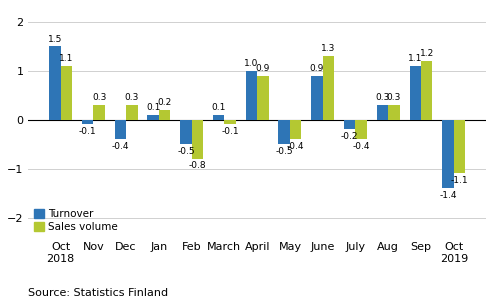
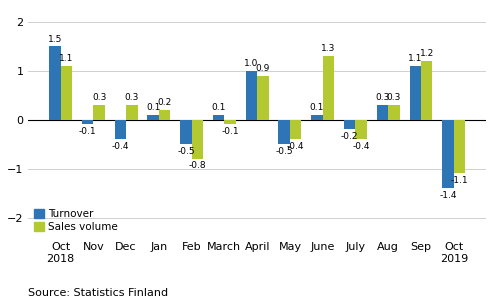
Turnover/June: 0.9 -> 0.1
